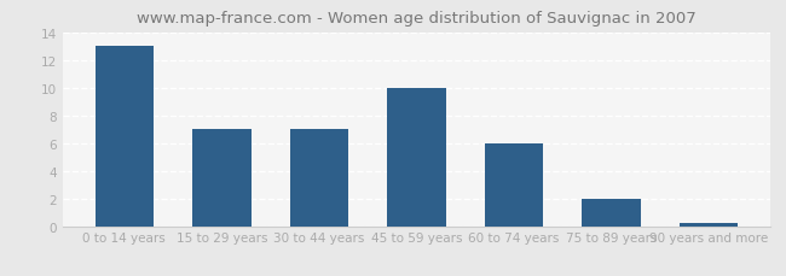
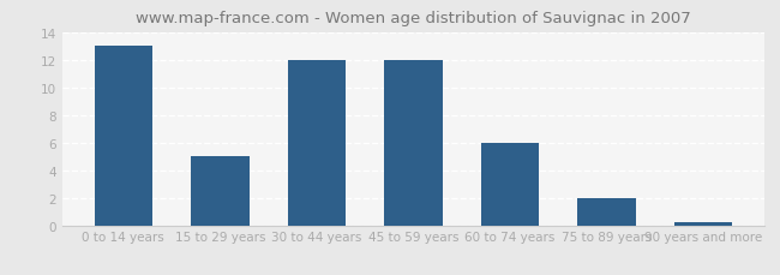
15 to 29 years: 7.0 -> 5.0
30 to 44 years: 7.0 -> 12.0
45 to 59 years: 10.0 -> 12.0
